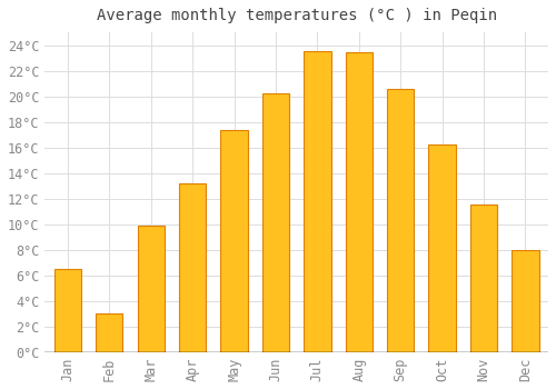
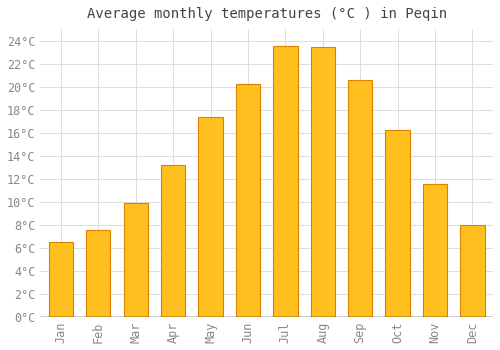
Feb: 3.0°C -> 7.5°C
